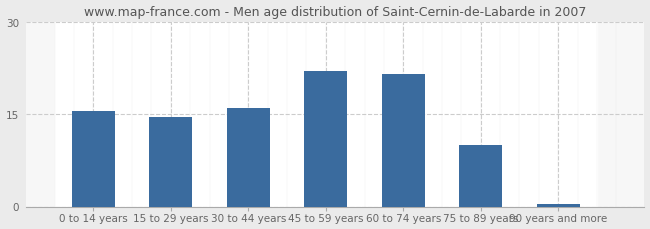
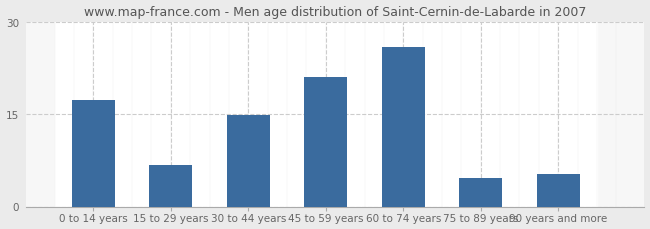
0 to 14 years: 15.5 -> 17.2
15 to 29 years: 14.5 -> 6.8
30 to 44 years: 16.0 -> 14.8
45 to 59 years: 22.0 -> 21.0
60 to 74 years: 21.5 -> 25.8
75 to 89 years: 10.0 -> 4.6
90 years and more: 0.4 -> 5.2
